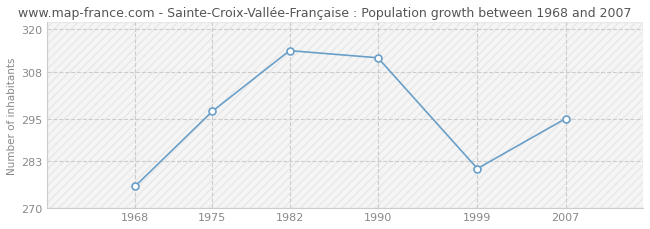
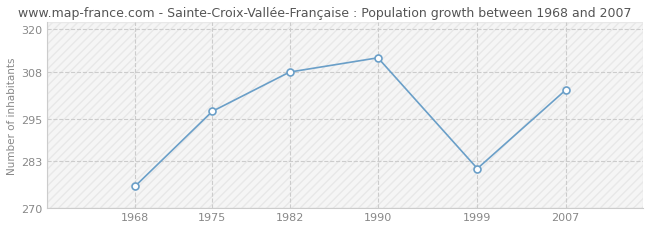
1982: 314 -> 308
2007: 295 -> 303
